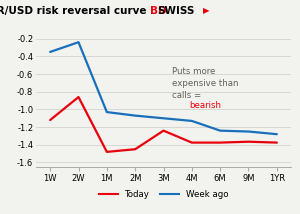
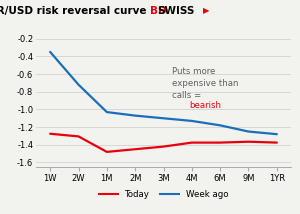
Today/1W: -1.12 -> -1.27
Today/2W: -0.86 -> -1.30
Week ago/2W: -0.24 -> -0.72
Today/3M: -1.24 -> -1.42
Week ago/6M: -1.24 -> -1.18
